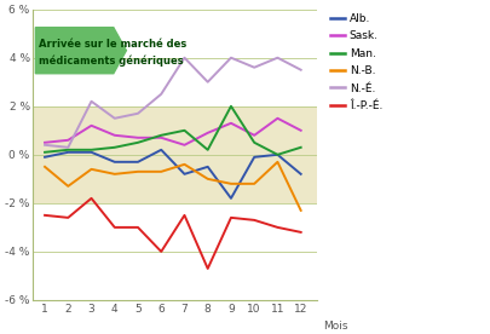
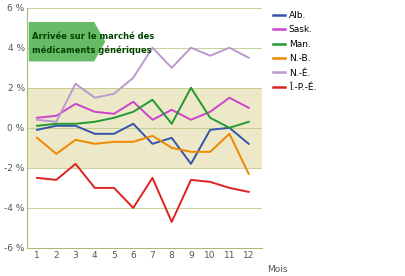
Sask./6: 0.7 % -> 1.3 %
Man./7: 1.0 % -> 1.4 %
Sask./9: 1.3 % -> 0.4 %
